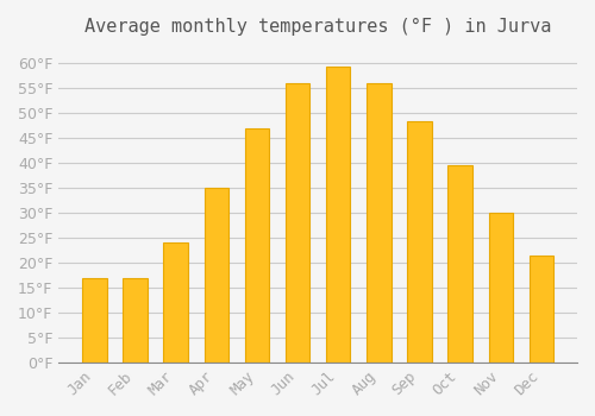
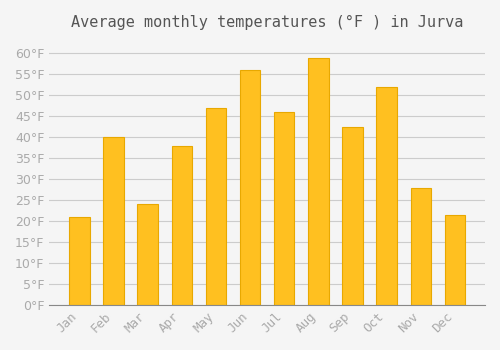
Jan: 17.0°F -> 21.0°F
Feb: 17.0°F -> 40.0°F
Apr: 35.0°F -> 38.0°F
Jul: 59.5°F -> 46.0°F
Aug: 56.0°F -> 59.0°F
Sep: 48.5°F -> 42.5°F
Oct: 39.5°F -> 52.0°F
Nov: 30.0°F -> 28.0°F
